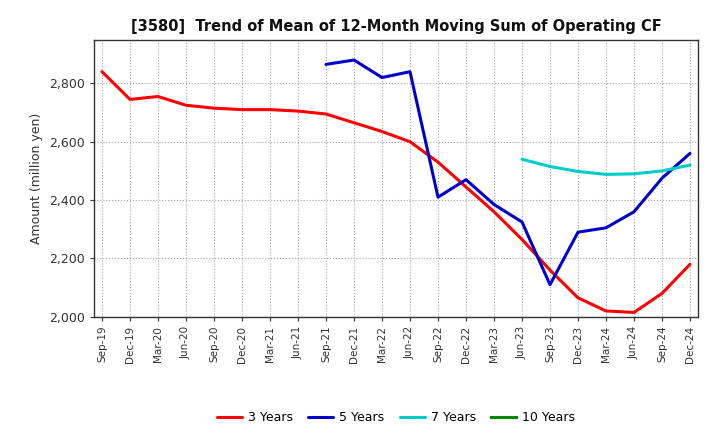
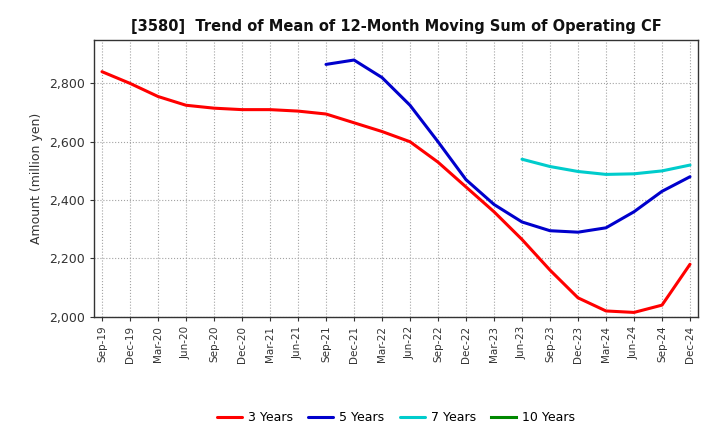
3 Years/Dec-19: 2,745 -> 2,800
5 Years/Jun-22: 2,840 -> 2,725
5 Years/Sep-22: 2,410 -> 2,600
5 Years/Sep-23: 2,110 -> 2,295
3 Years/Sep-24: 2,080 -> 2,040
5 Years/Sep-24: 2,475 -> 2,430
5 Years/Dec-24: 2,560 -> 2,480
